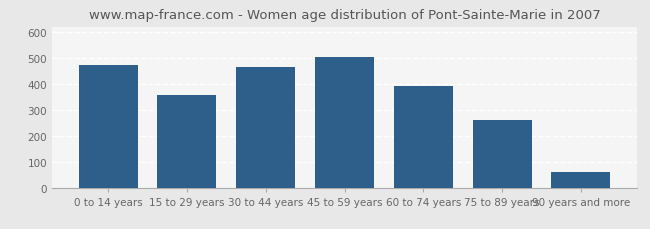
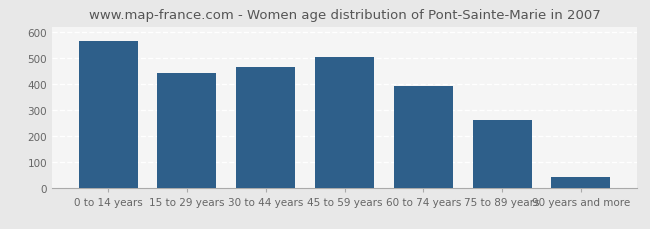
0 to 14 years: 473 -> 565
15 to 29 years: 358 -> 440
90 years and more: 60 -> 40
